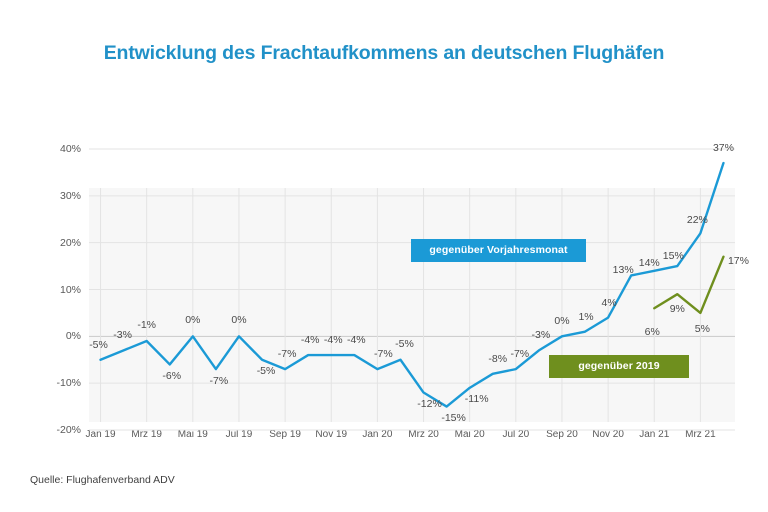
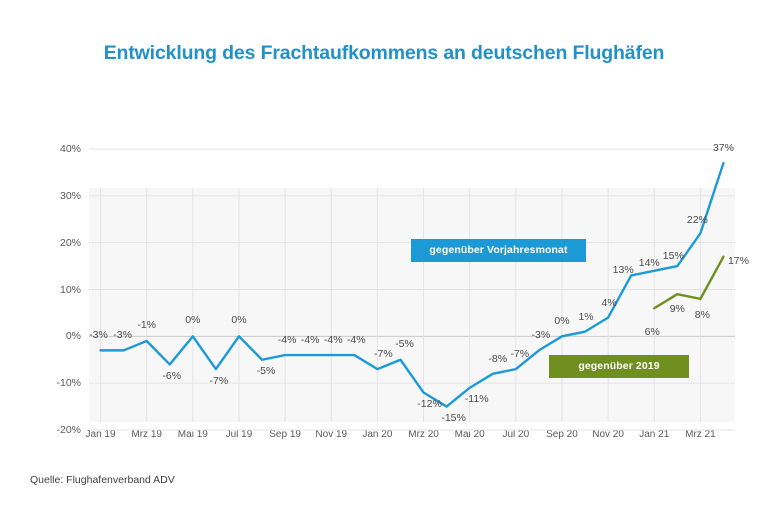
gegenüber Vorjahresmonat/Jan 19: -5% -> -3%
gegenüber Vorjahresmonat/Sep 19: -7% -> -4%
gegenüber 2019/Mrz 21: 5% -> 8%
